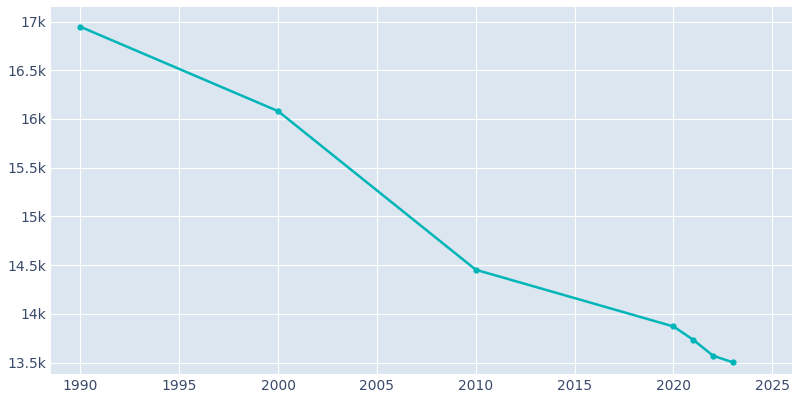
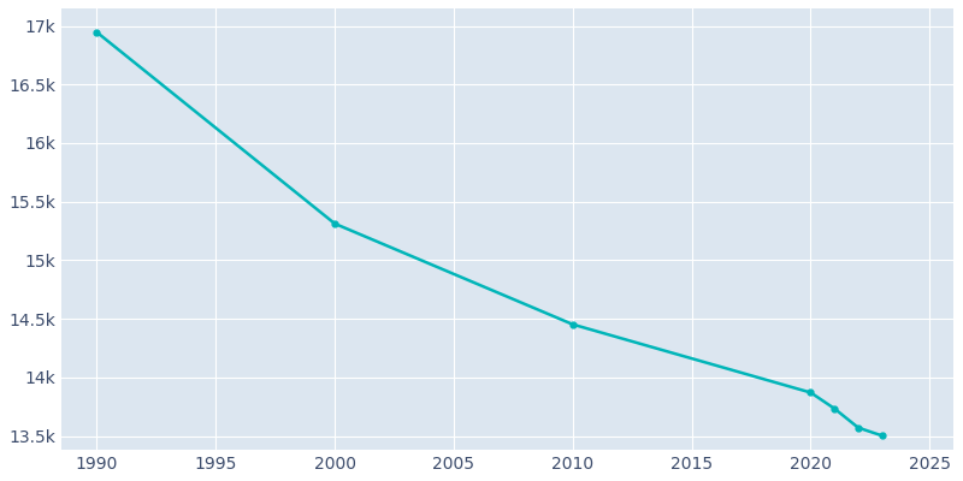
2000: 16.08k -> 15.31k
